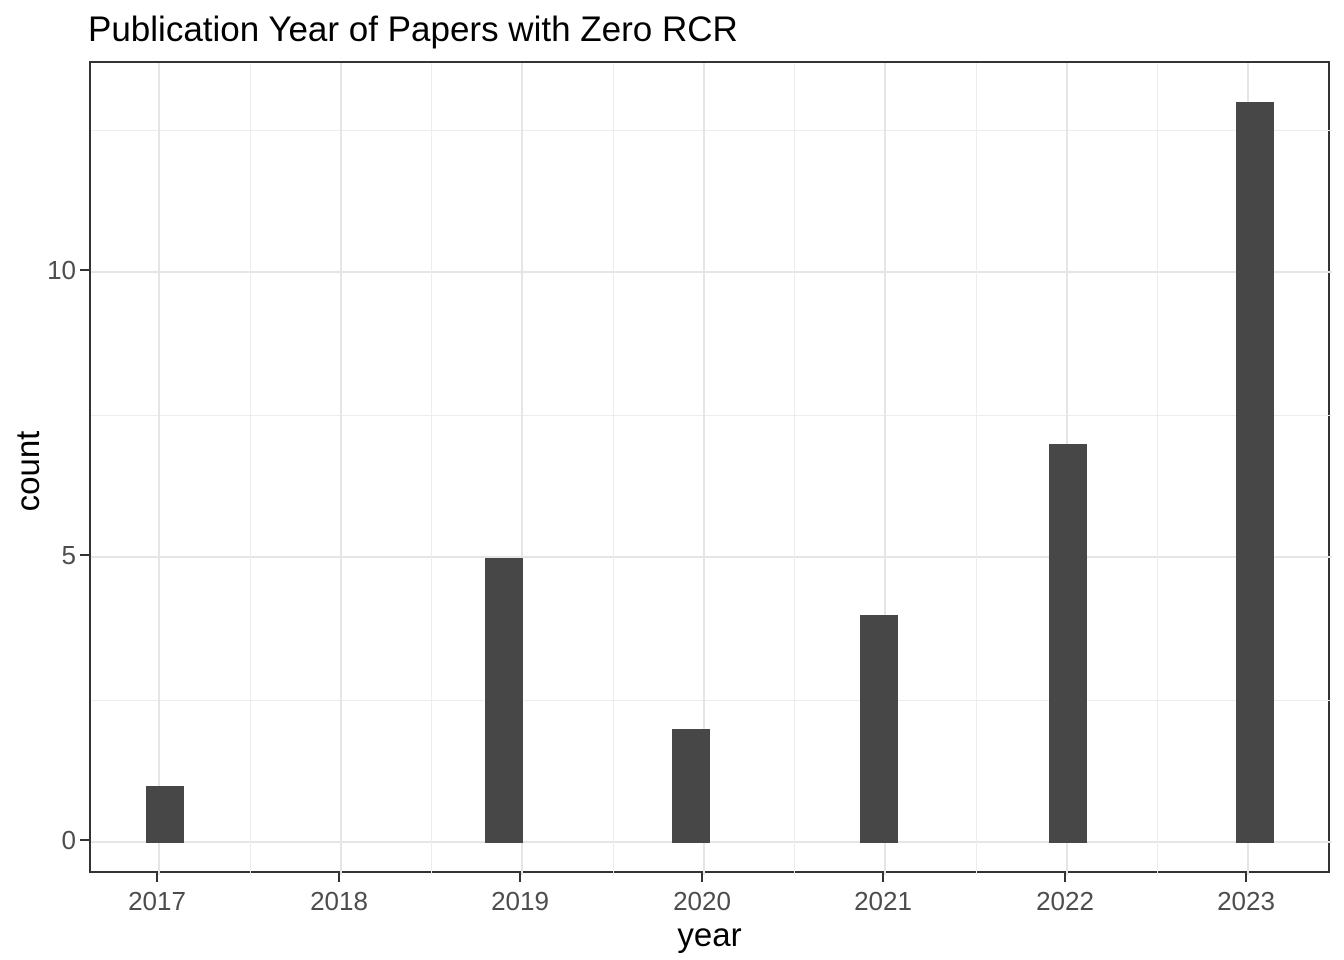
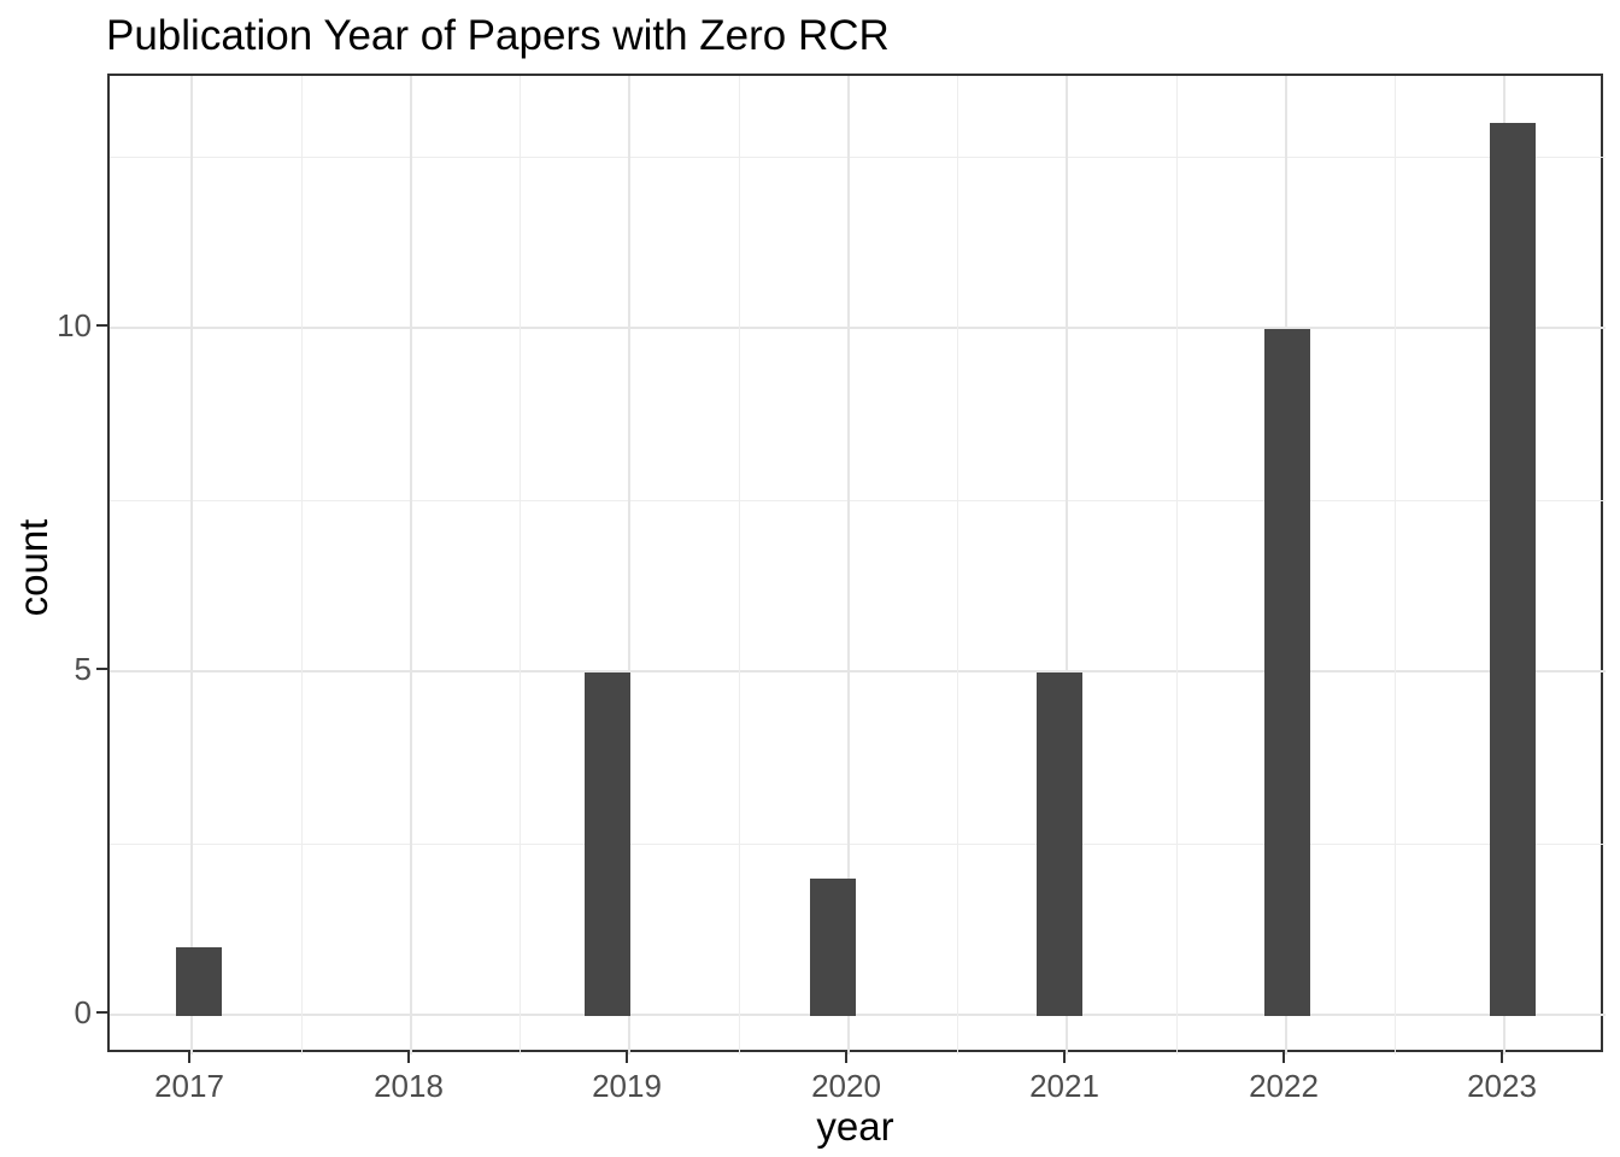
2021: 4 -> 5
2022: 7 -> 10
